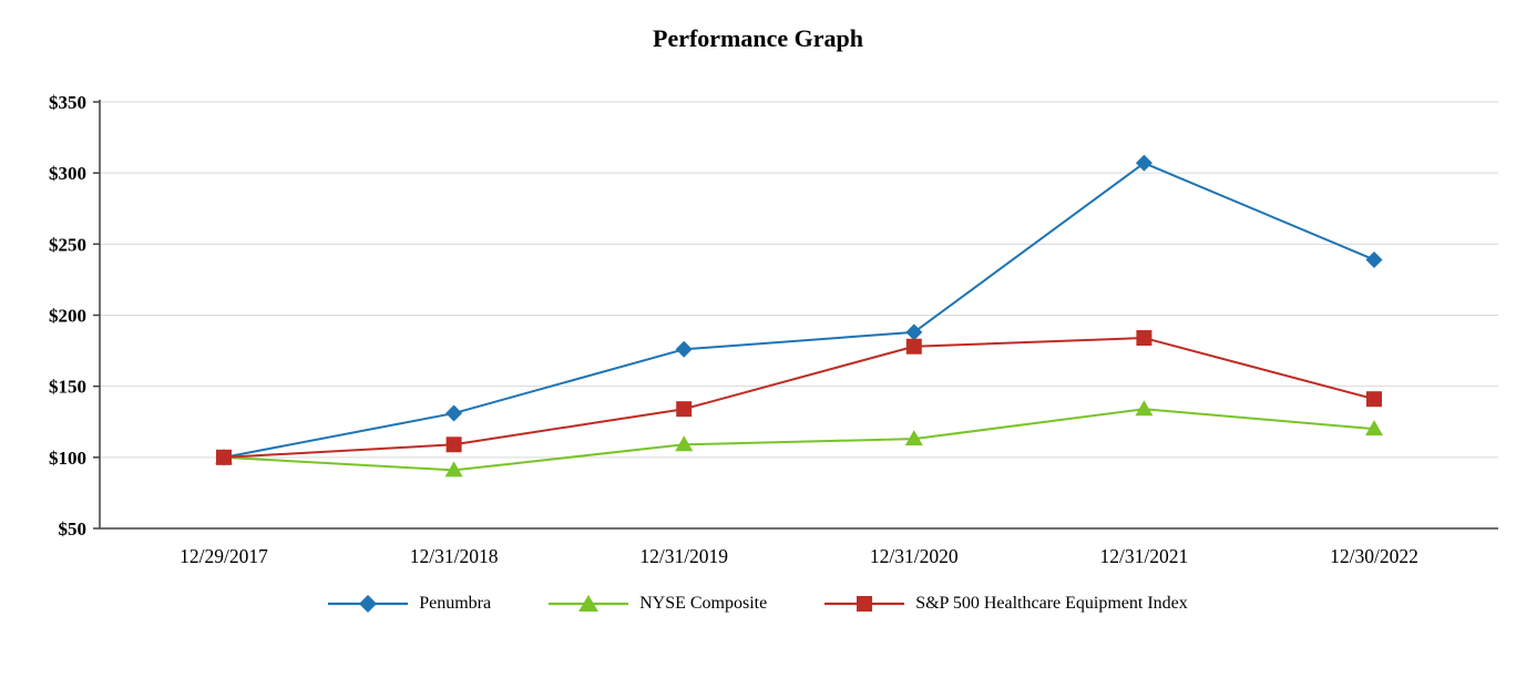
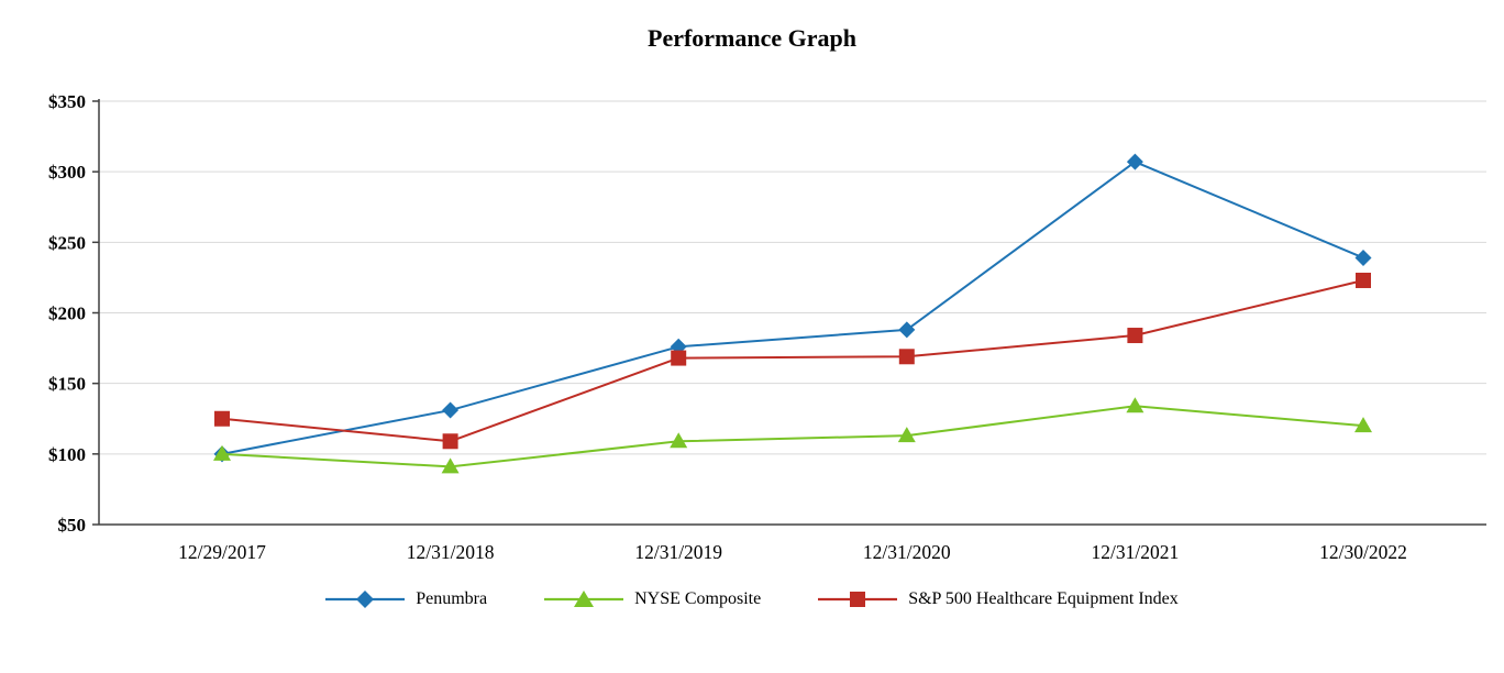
S&P 500 Healthcare Equipment Index/12/29/2017: $100 -> $125
S&P 500 Healthcare Equipment Index/12/31/2019: $134 -> $168
S&P 500 Healthcare Equipment Index/12/31/2020: $178 -> $169
S&P 500 Healthcare Equipment Index/12/30/2022: $141 -> $223
